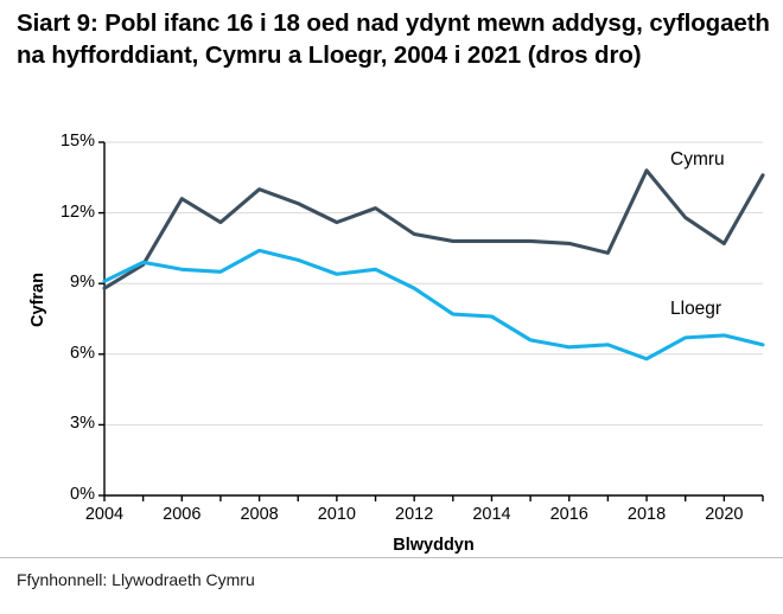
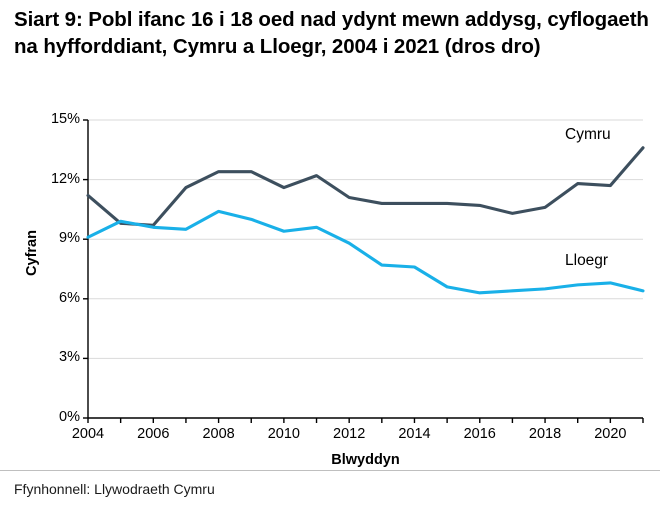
Cymru/2004: 8.8% -> 11.2%
Cymru/2006: 12.6% -> 9.7%
Cymru/2008: 13.0% -> 12.4%
Cymru/2018: 13.8% -> 10.6%
Lloegr/2018: 5.8% -> 6.5%
Cymru/2020: 10.7% -> 11.7%
